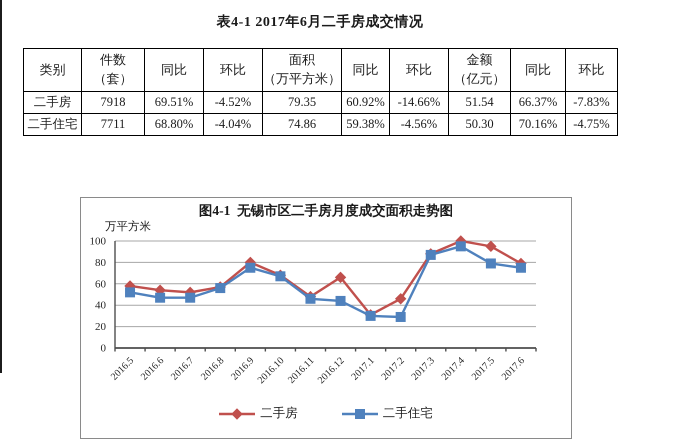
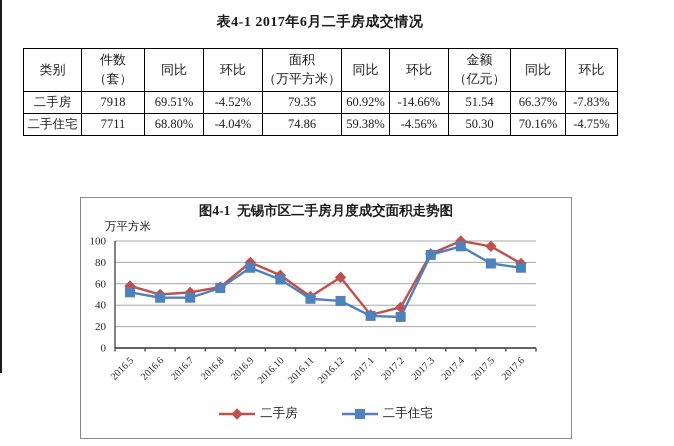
二手房/2016.6: 54 -> 50
二手住宅/2016.10: 67 -> 64
二手房/2017.2: 46 -> 38
